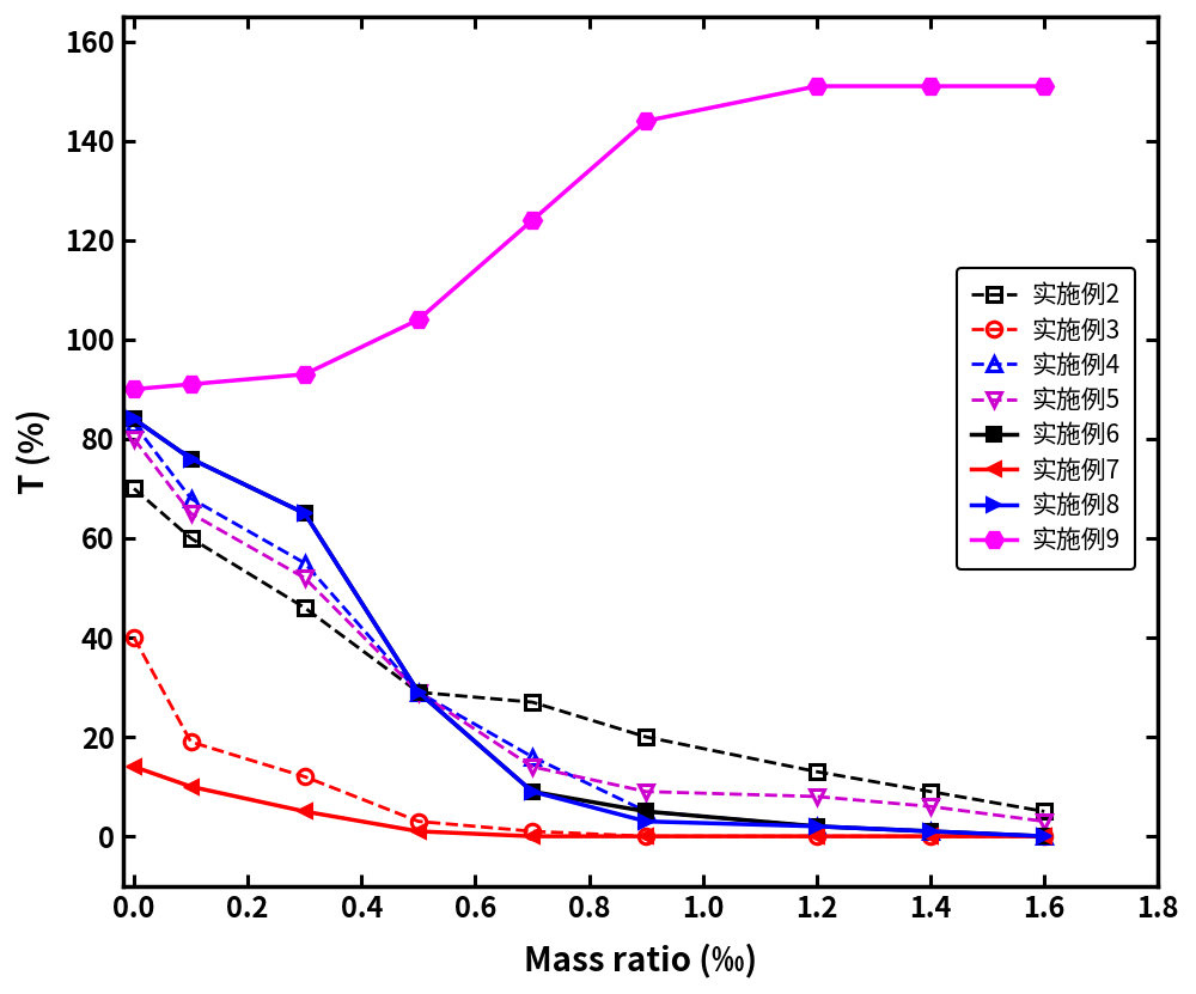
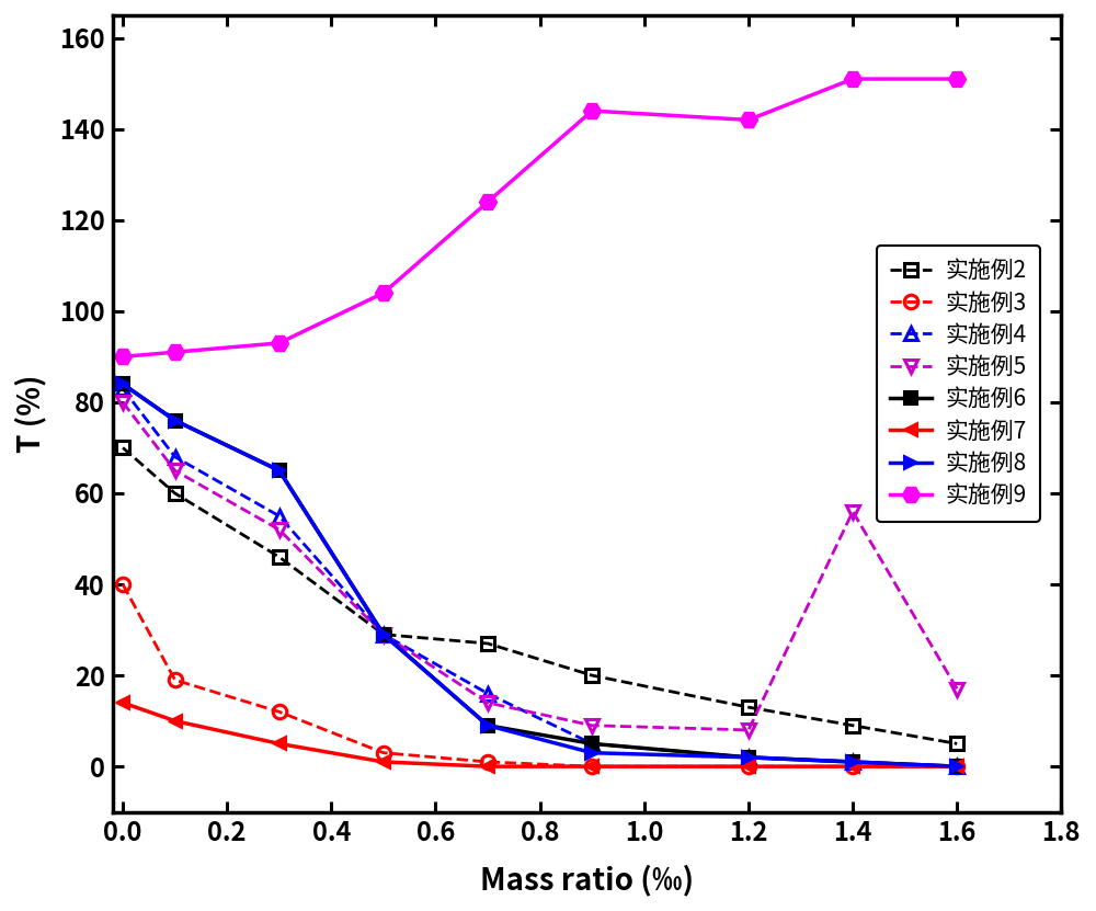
实施例9/1.2: 151 -> 142
实施例5/1.4: 6 -> 56
实施例5/1.6: 3 -> 17
